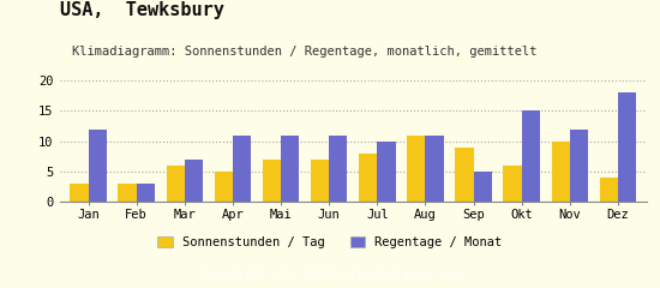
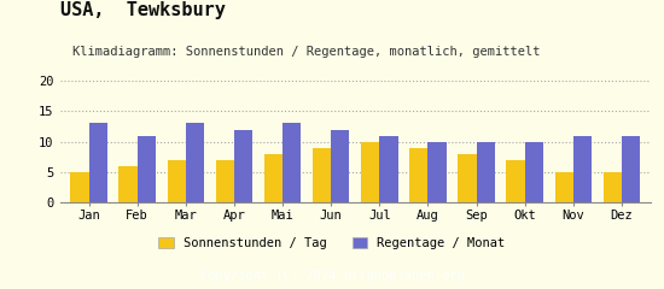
Sonnenstunden / Tag/Jan: 3 -> 5
Regentage / Monat/Jan: 12 -> 13
Sonnenstunden / Tag/Feb: 3 -> 6
Regentage / Monat/Feb: 3 -> 11
Sonnenstunden / Tag/Mar: 6 -> 7
Regentage / Monat/Mar: 7 -> 13
Sonnenstunden / Tag/Apr: 5 -> 7
Regentage / Monat/Apr: 11 -> 12
Sonnenstunden / Tag/Mai: 7 -> 8
Regentage / Monat/Mai: 11 -> 13
Sonnenstunden / Tag/Jun: 7 -> 9
Regentage / Monat/Jun: 11 -> 12
Sonnenstunden / Tag/Jul: 8 -> 10
Regentage / Monat/Jul: 10 -> 11
Sonnenstunden / Tag/Aug: 11 -> 9
Regentage / Monat/Aug: 11 -> 10
Sonnenstunden / Tag/Sep: 9 -> 8
Regentage / Monat/Sep: 5 -> 10
Sonnenstunden / Tag/Okt: 6 -> 7
Regentage / Monat/Okt: 15 -> 10
Sonnenstunden / Tag/Nov: 10 -> 5
Regentage / Monat/Nov: 12 -> 11
Sonnenstunden / Tag/Dez: 4 -> 5
Regentage / Monat/Dez: 18 -> 11
